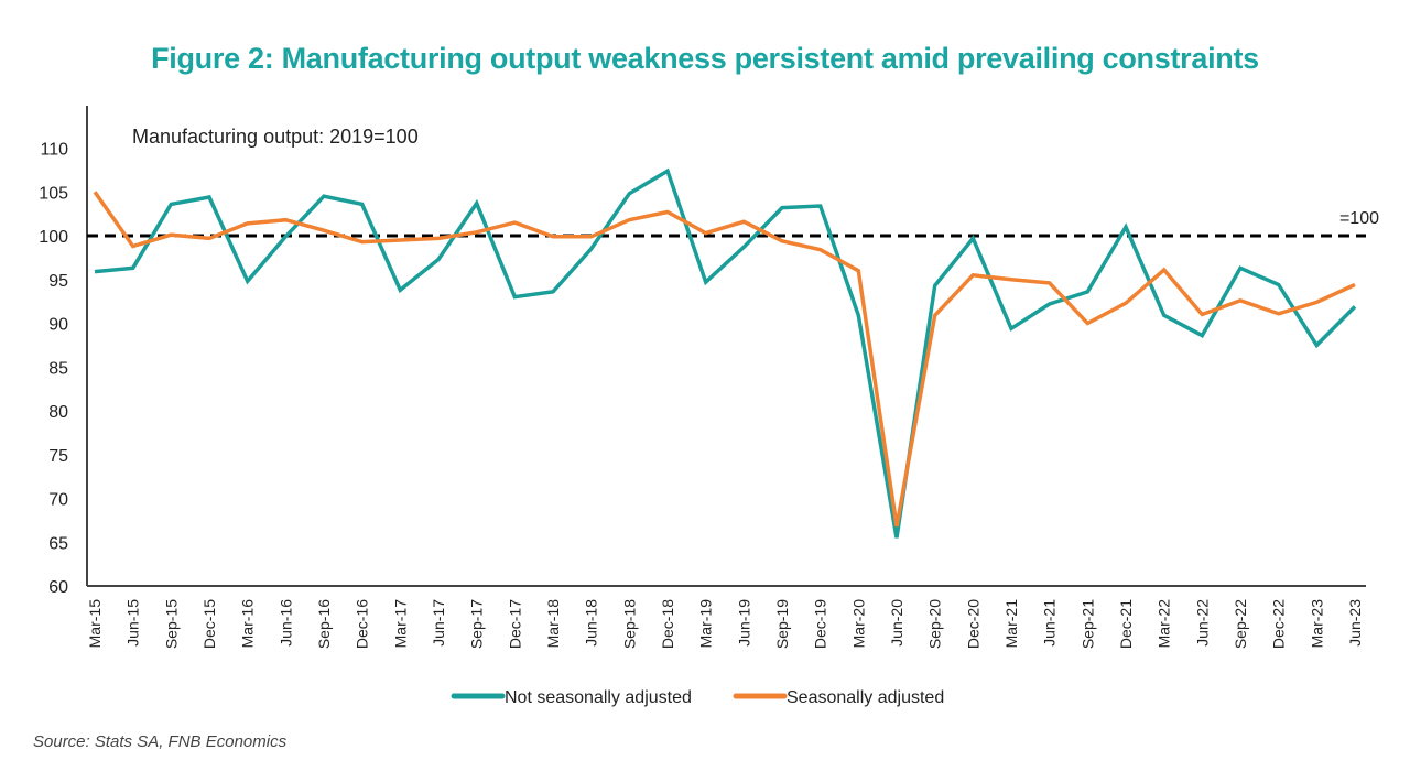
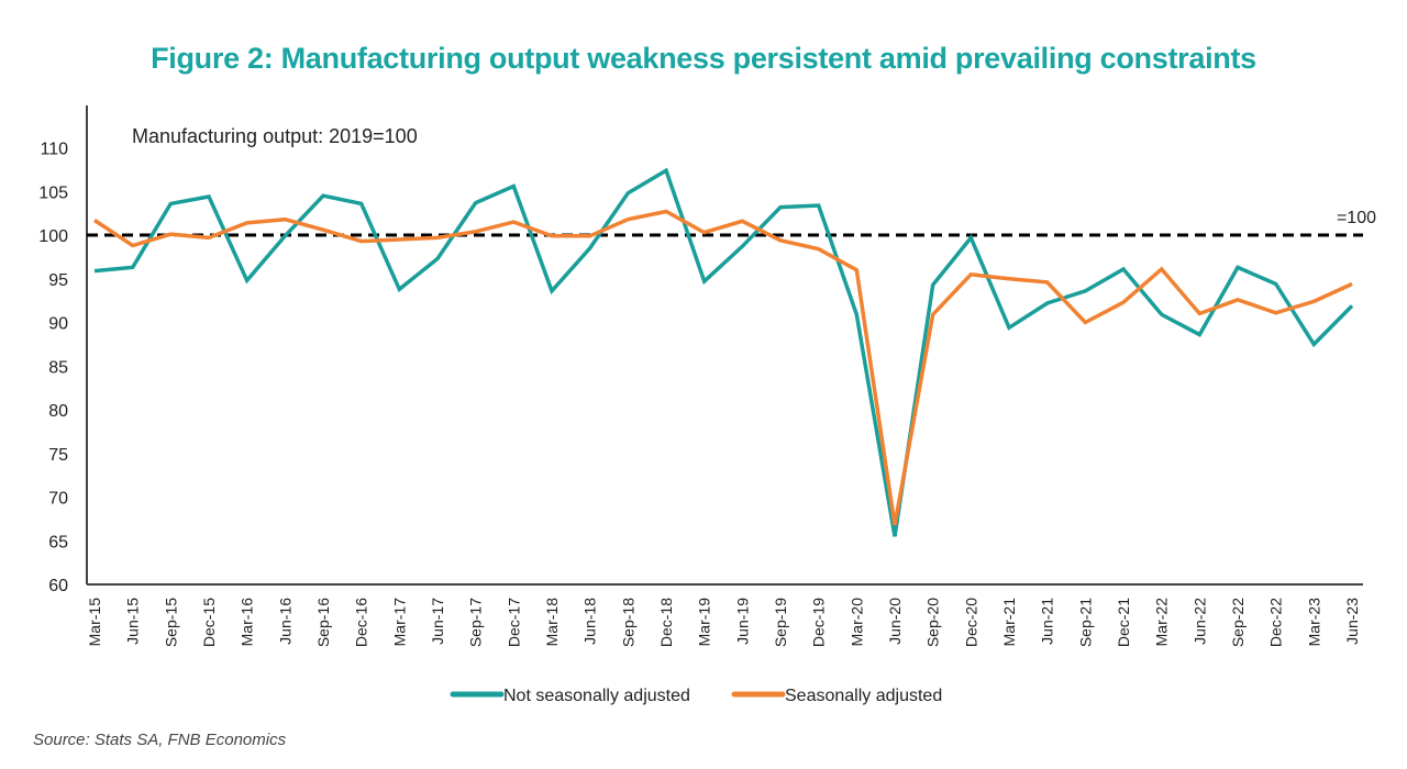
Seasonally adjusted/Mar-15: 105 -> 102
Not seasonally adjusted/Dec-17: 93 -> 106
Not seasonally adjusted/Dec-21: 101 -> 96
